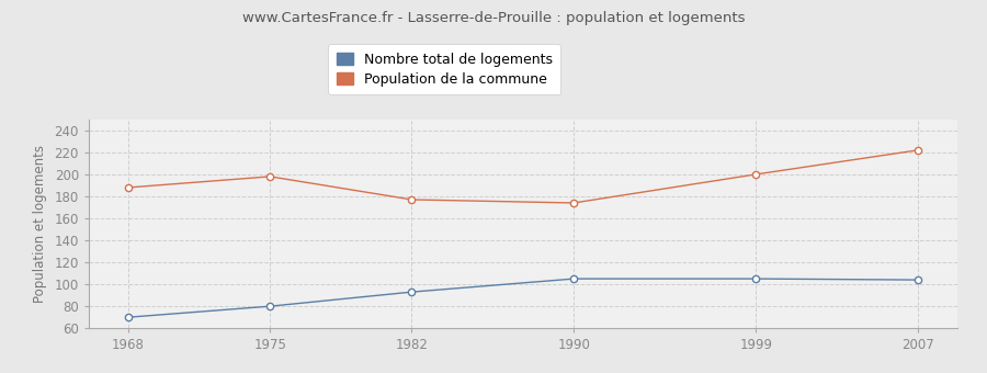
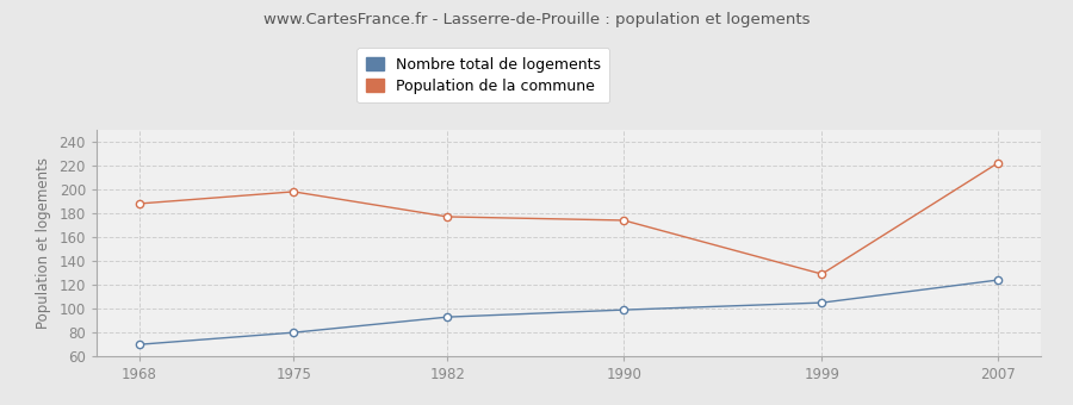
Nombre total de logements/1990: 105 -> 99
Population de la commune/1999: 200 -> 129
Nombre total de logements/2007: 104 -> 124
